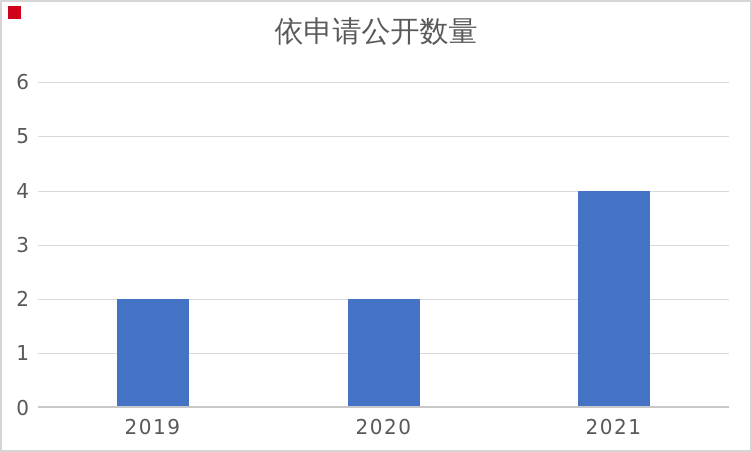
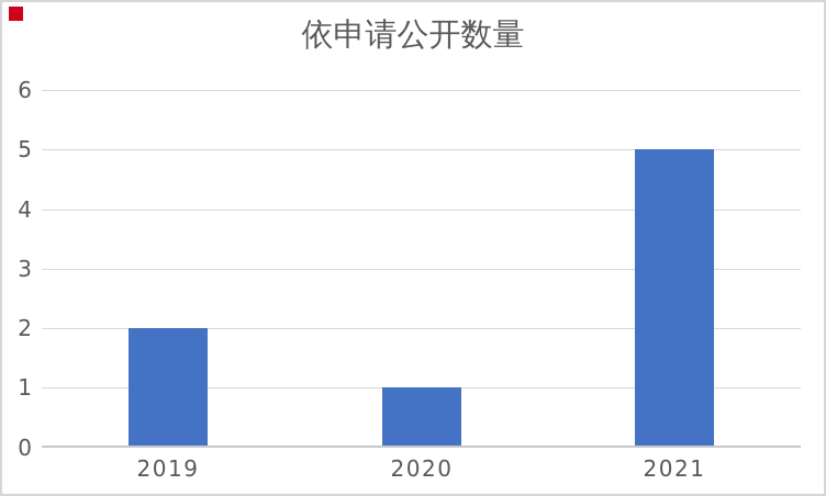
2020: 2 -> 1
2021: 4 -> 5
